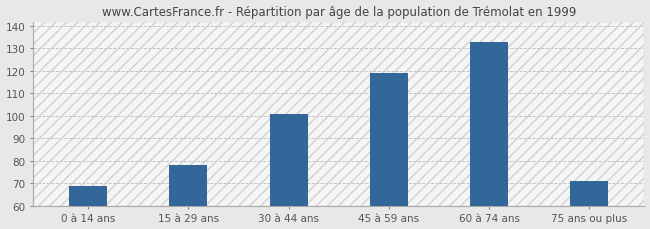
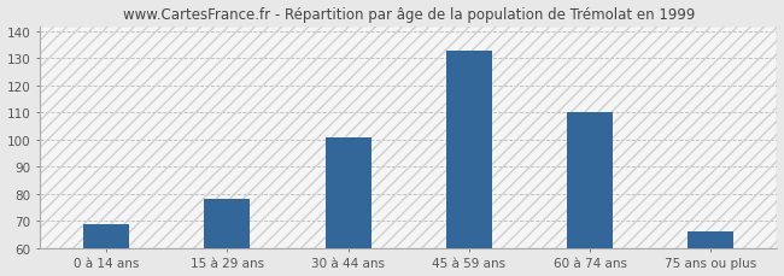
45 à 59 ans: 119 -> 133
60 à 74 ans: 133 -> 110
75 ans ou plus: 71 -> 66
